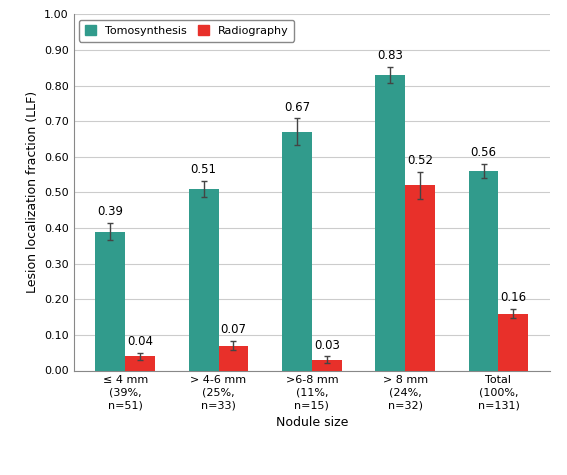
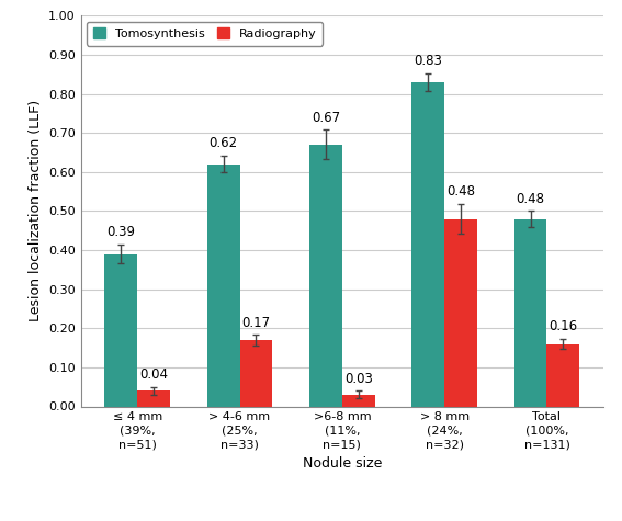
Tomosynthesis/> 4-6 mm (25%, n=33): 0.51 -> 0.62
Radiography/> 4-6 mm (25%, n=33): 0.07 -> 0.17
Radiography/> 8 mm (24%, n=32): 0.52 -> 0.48
Tomosynthesis/Total (100%, n=131): 0.56 -> 0.48
